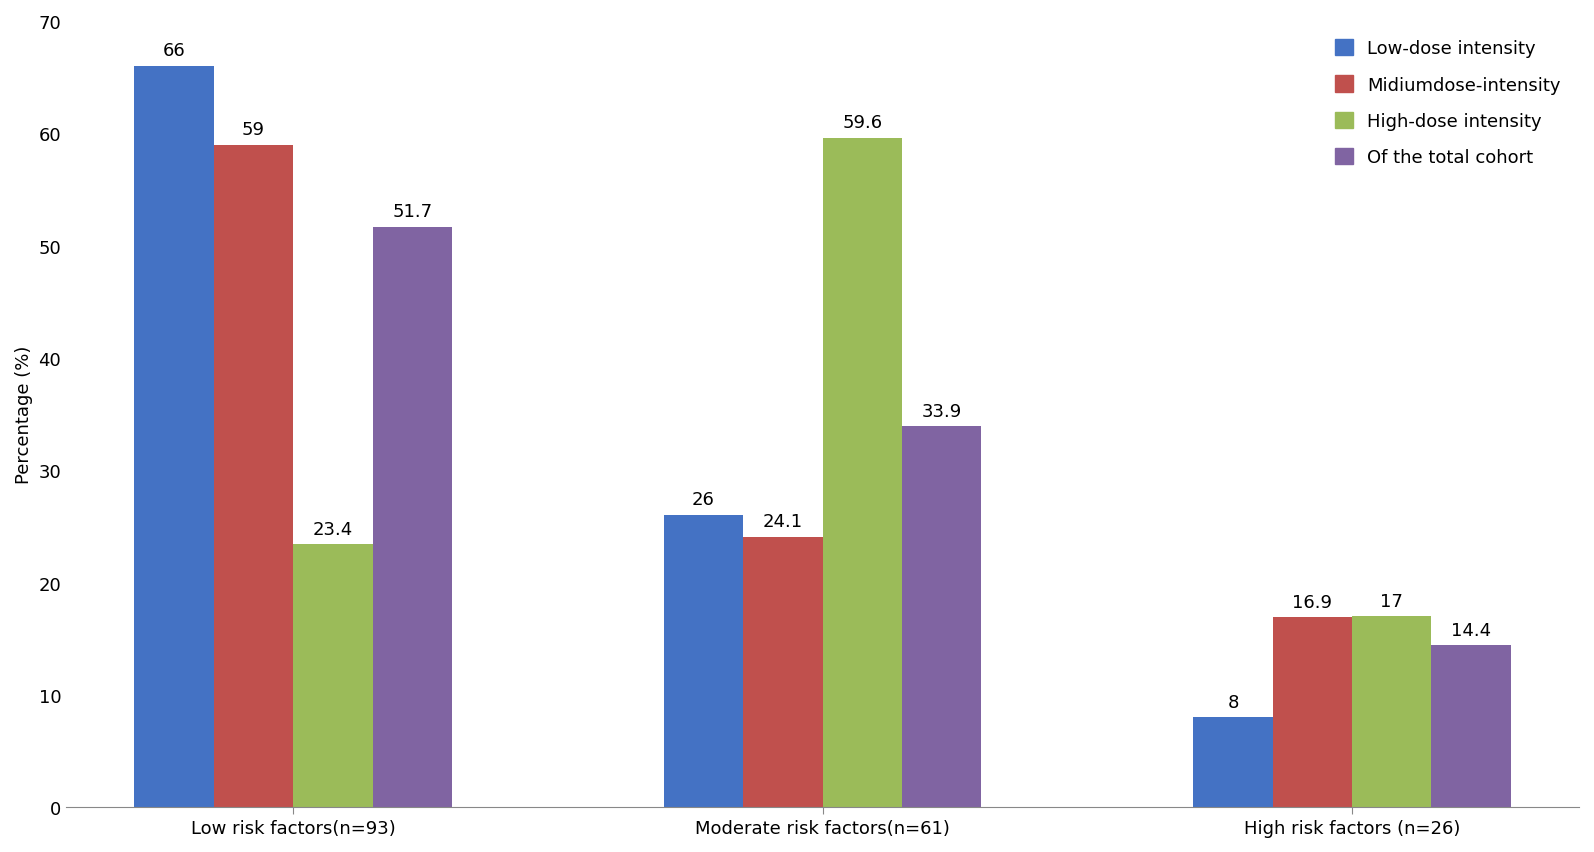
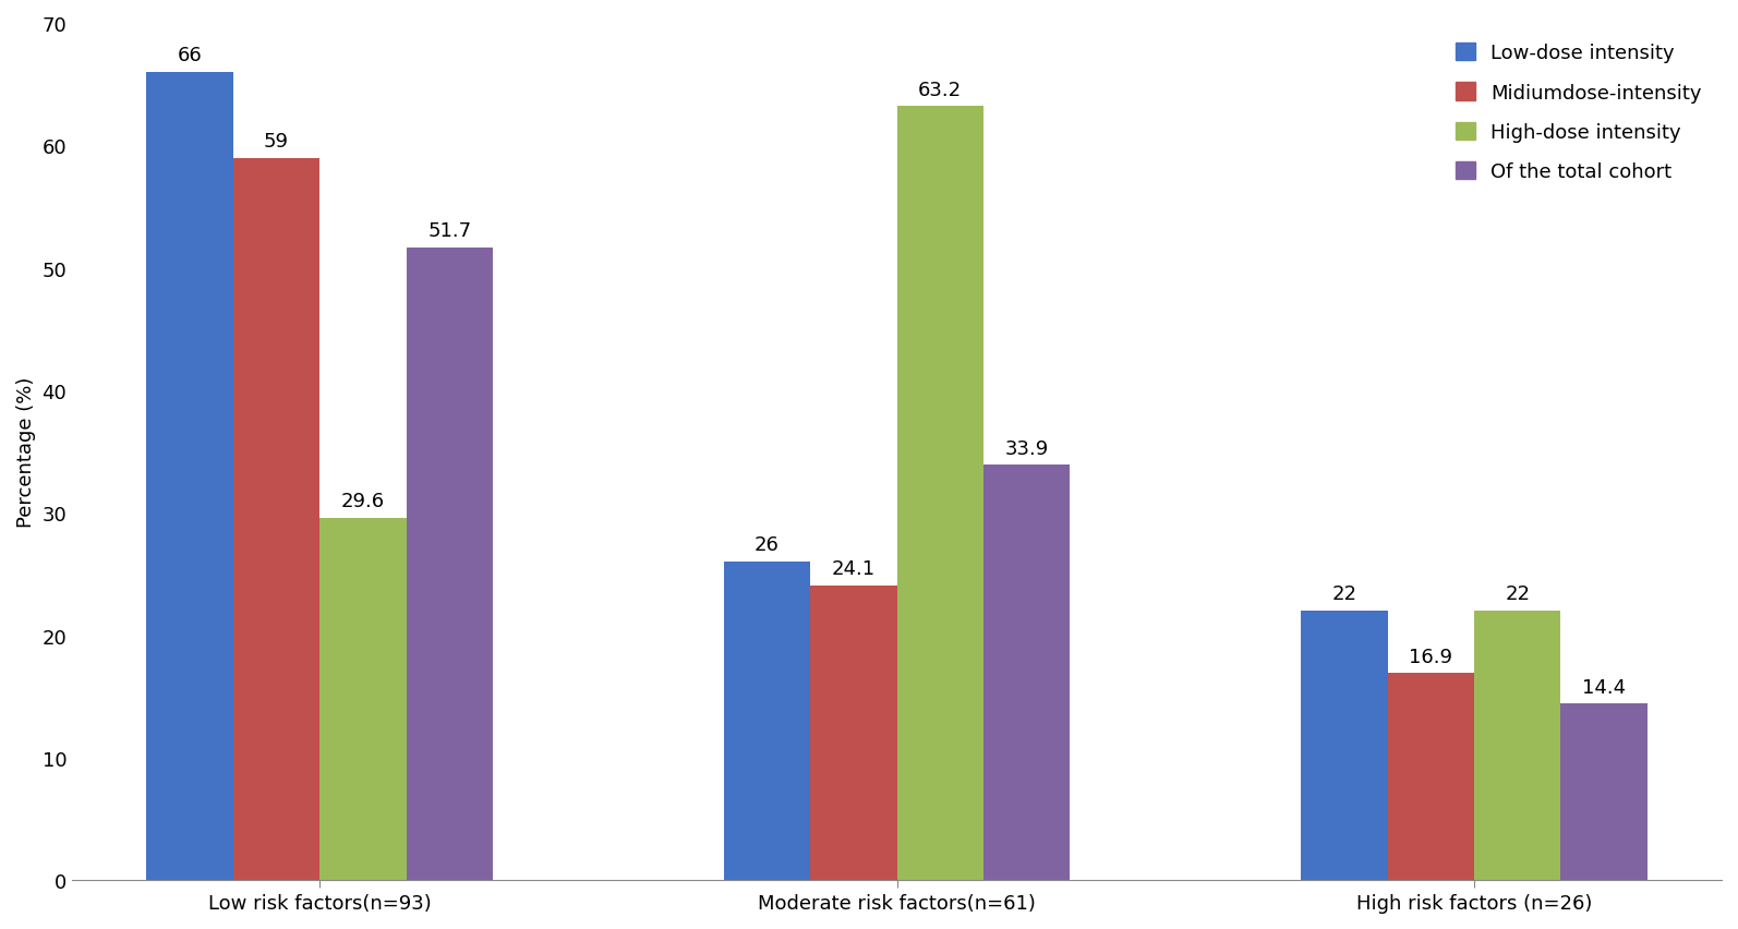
High-dose intensity/Low risk factors(n=93): 23.4 -> 29.6
High-dose intensity/Moderate risk factors(n=61): 59.6 -> 63.2
Low-dose intensity/High risk factors (n=26): 8 -> 22
High-dose intensity/High risk factors (n=26): 17 -> 22
